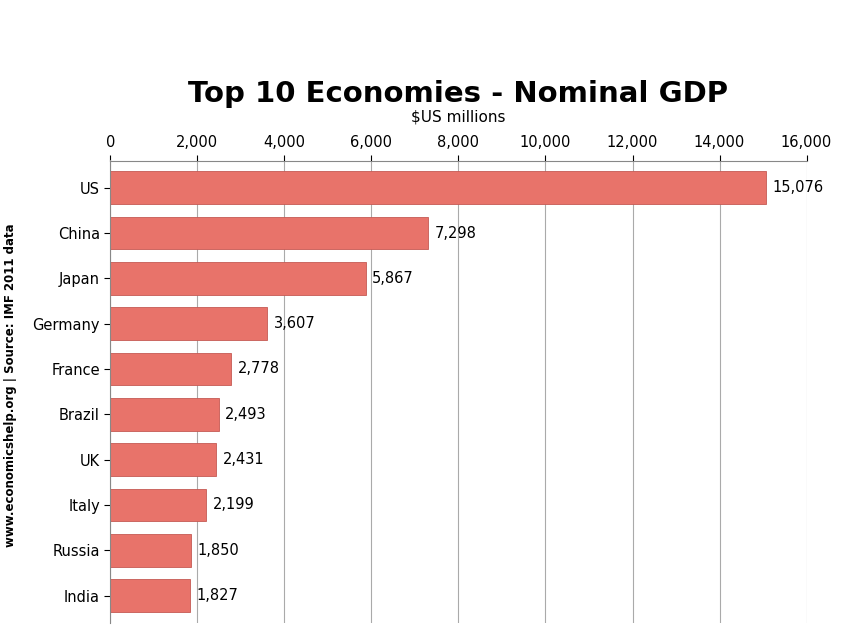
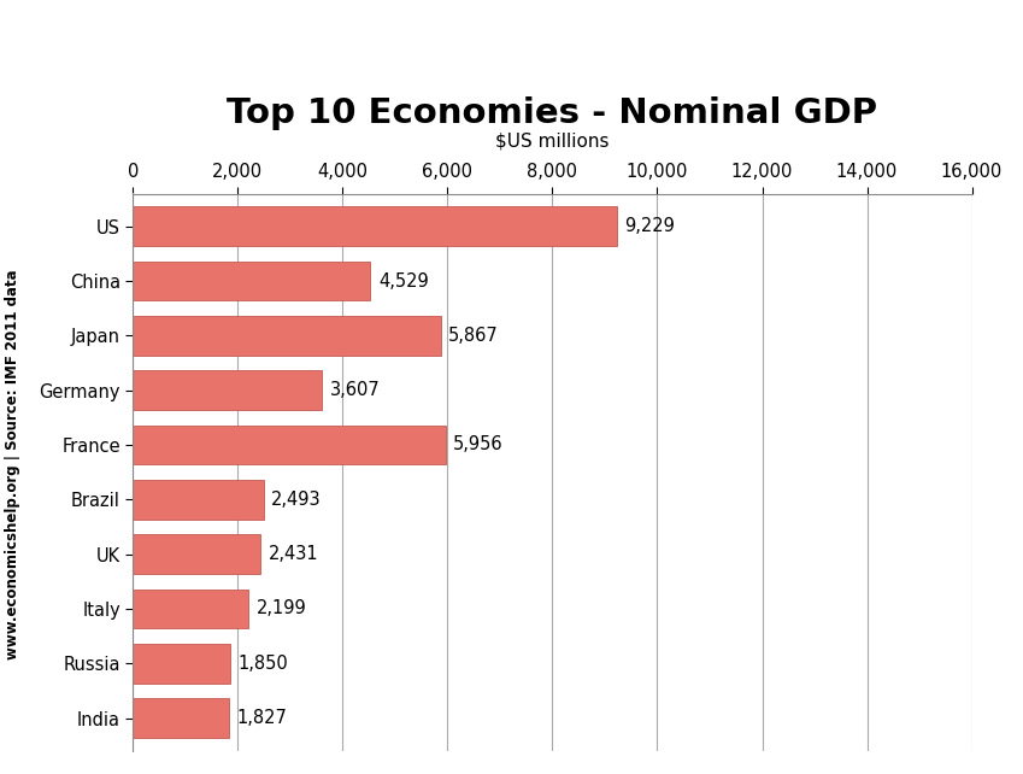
US: 15,076 -> 9,229
China: 7,298 -> 4,529
France: 2,778 -> 5,956
